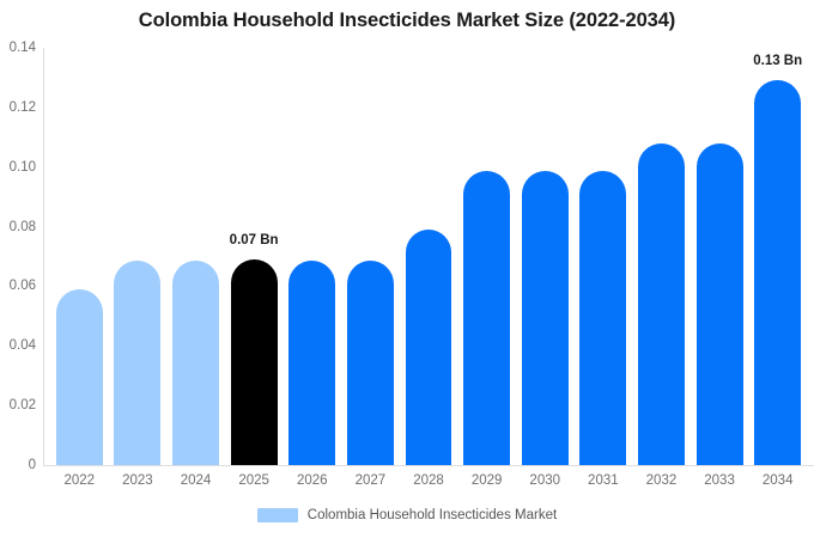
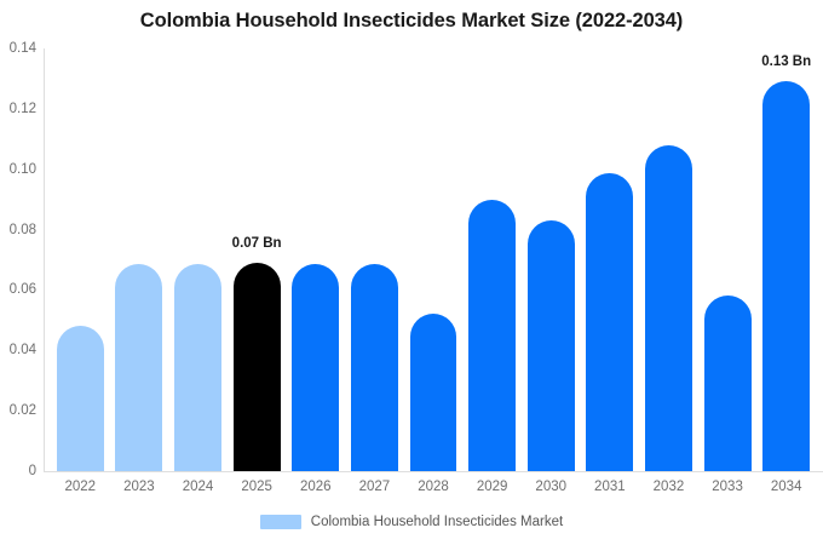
2022: 0.059 -> 0.048
2028: 0.079 -> 0.052
2029: 0.099 -> 0.090
2030: 0.099 -> 0.083
2033: 0.108 -> 0.058
